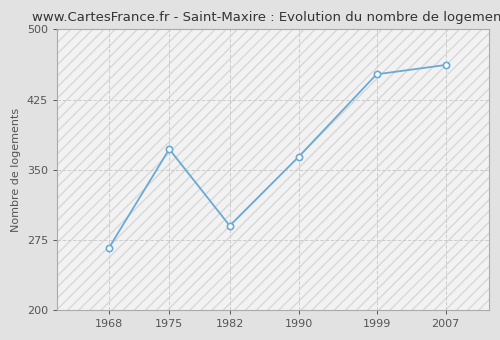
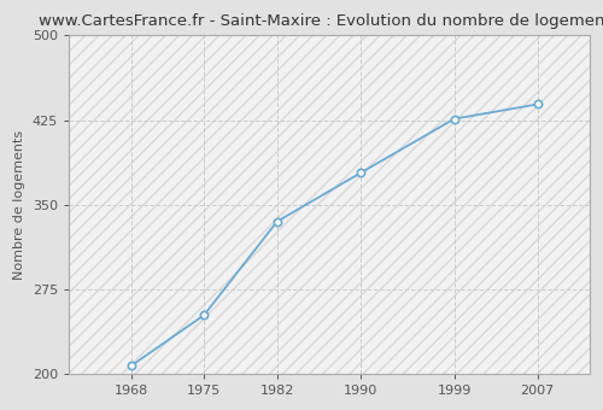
1968: 266 -> 207
1975: 372 -> 252
1982: 290 -> 335
1990: 364 -> 378
1999: 452 -> 426
2007: 462 -> 439
